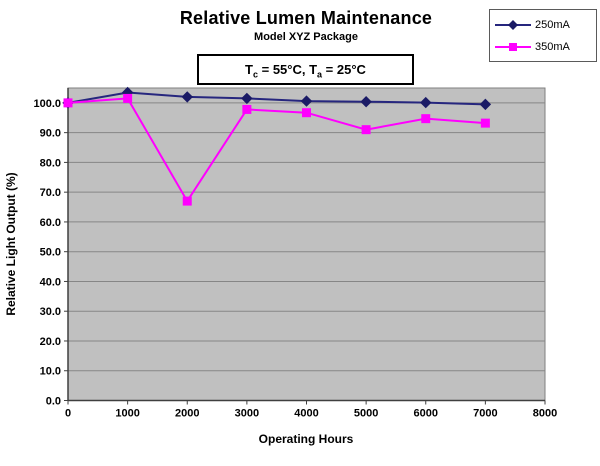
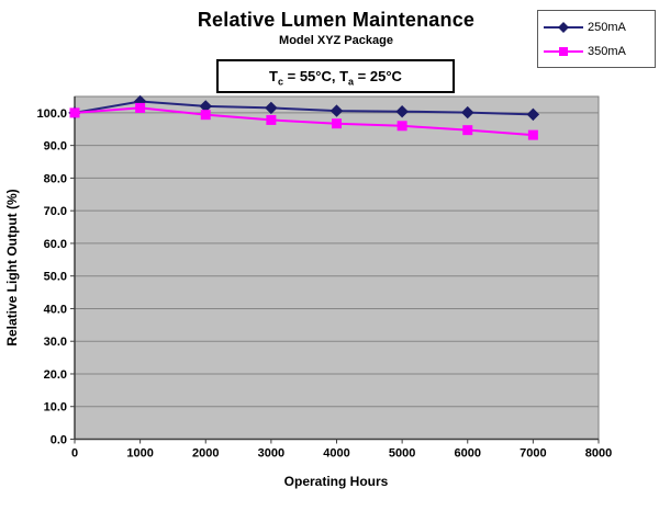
350mA/2000: 67 -> 99
350mA/5000: 91 -> 96
